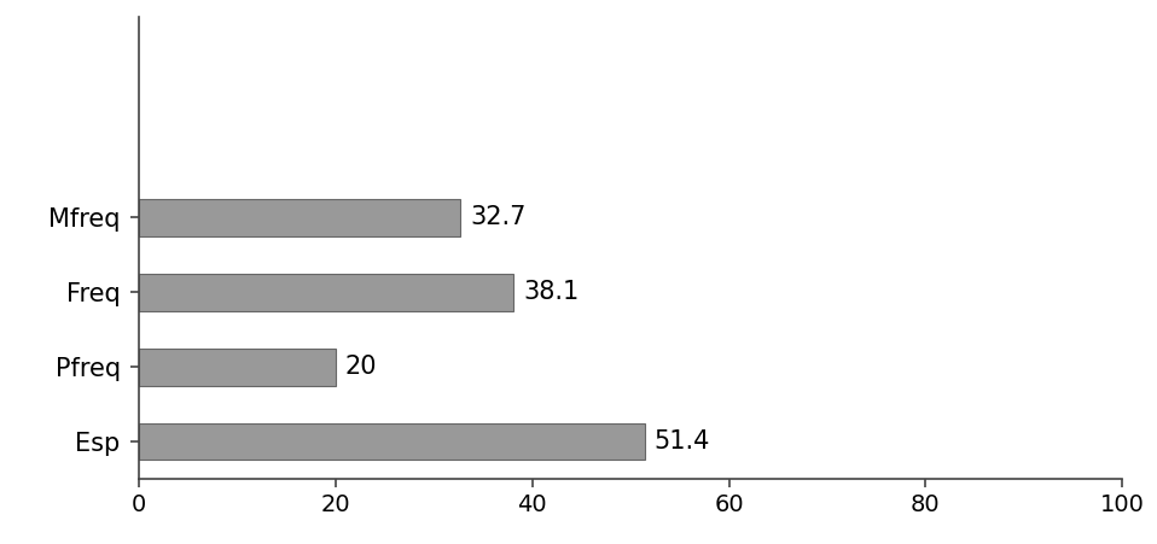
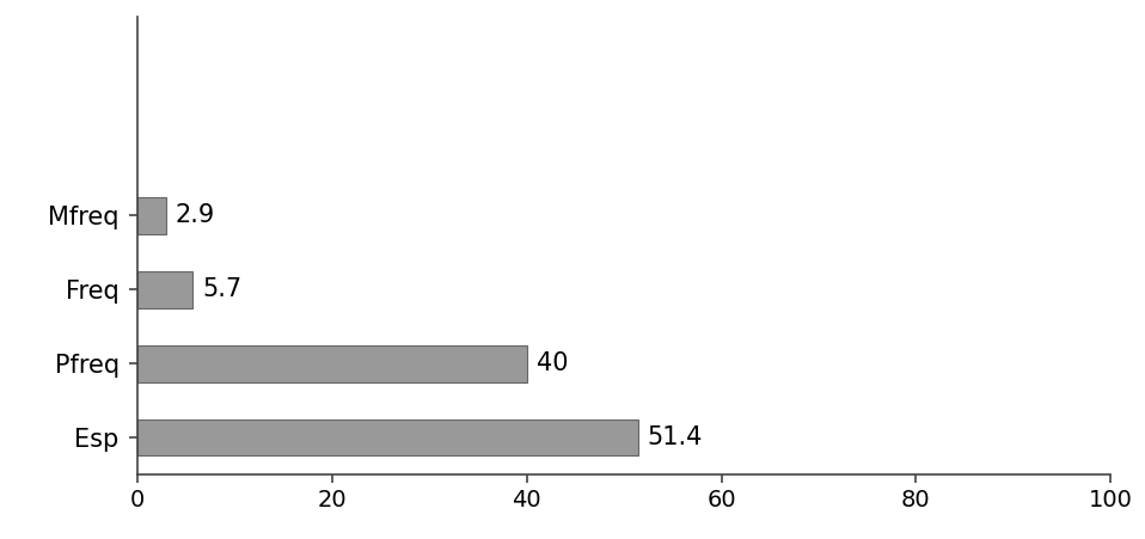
Mfreq: 32.7 -> 2.9
Freq: 38.1 -> 5.7
Pfreq: 20 -> 40
